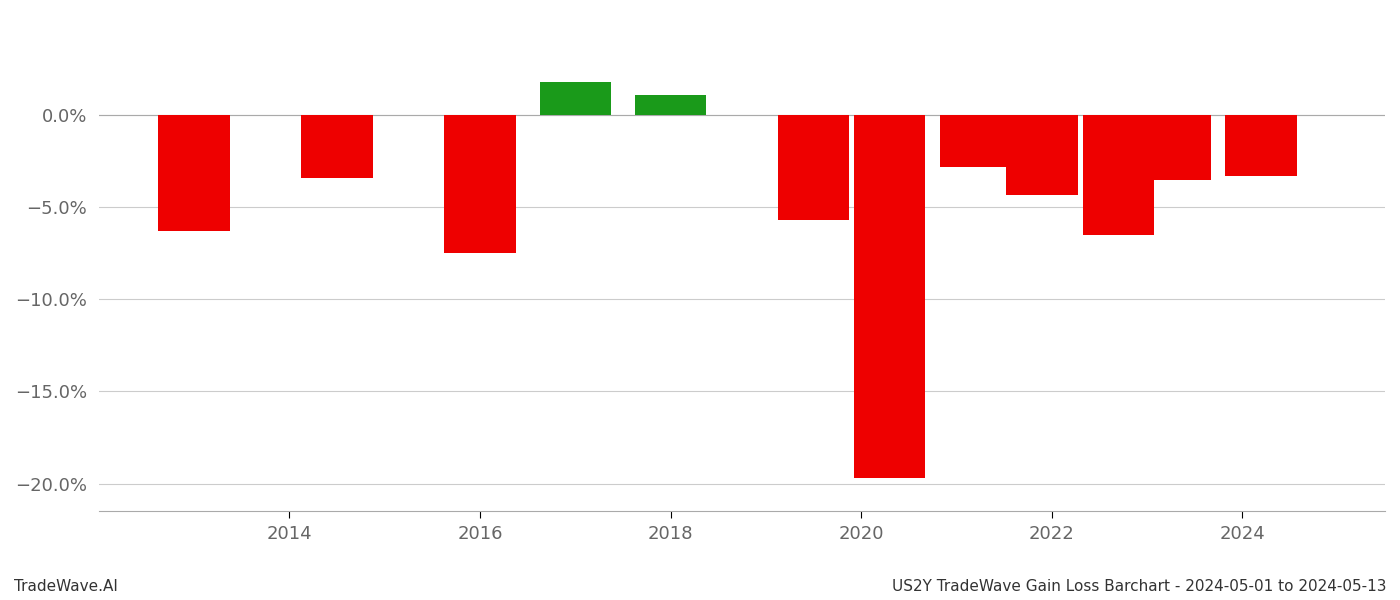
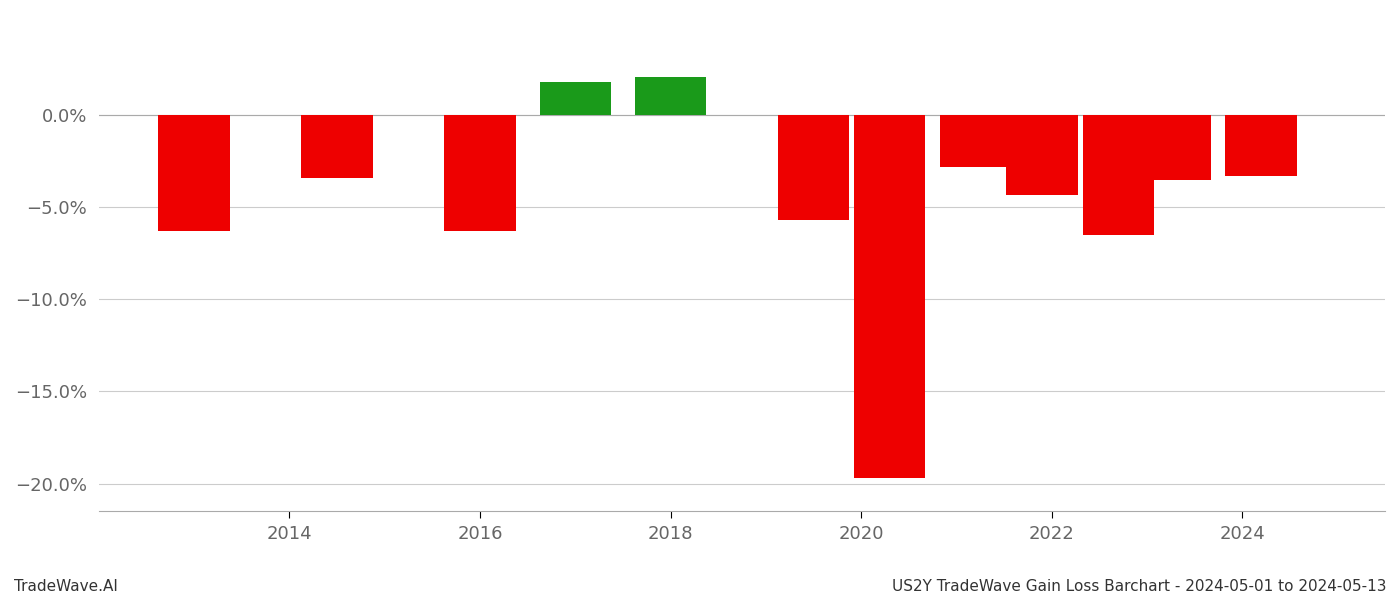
2016: -7.5% -> -6.3%
2018: 1.1% -> 2.1%
